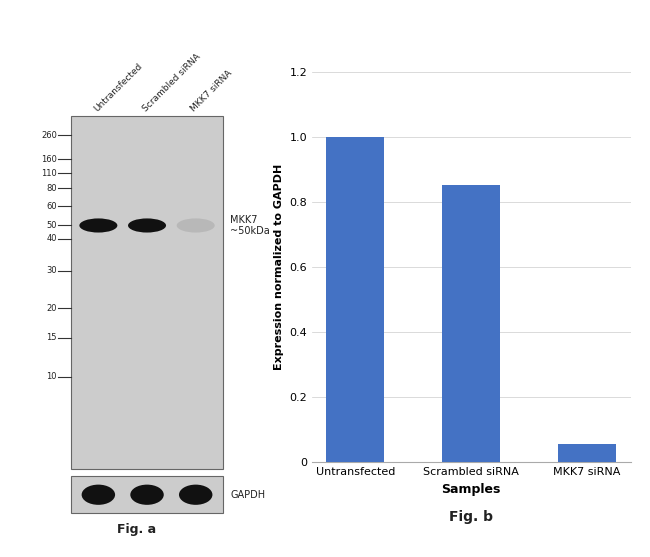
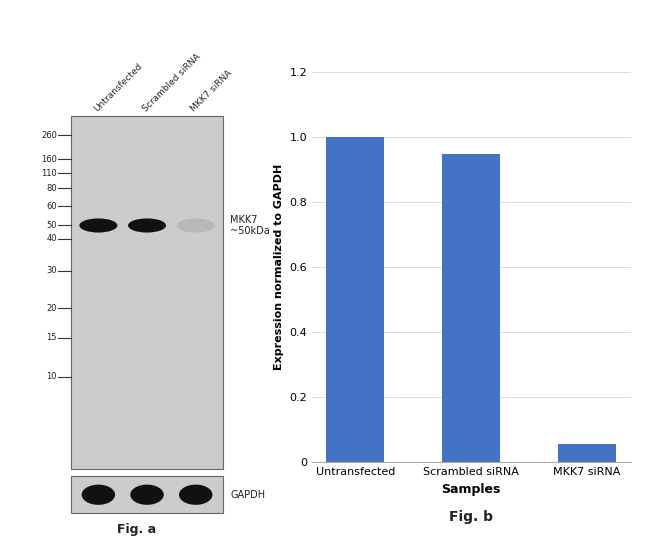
Scrambled siRNA: 0.855 -> 0.950
